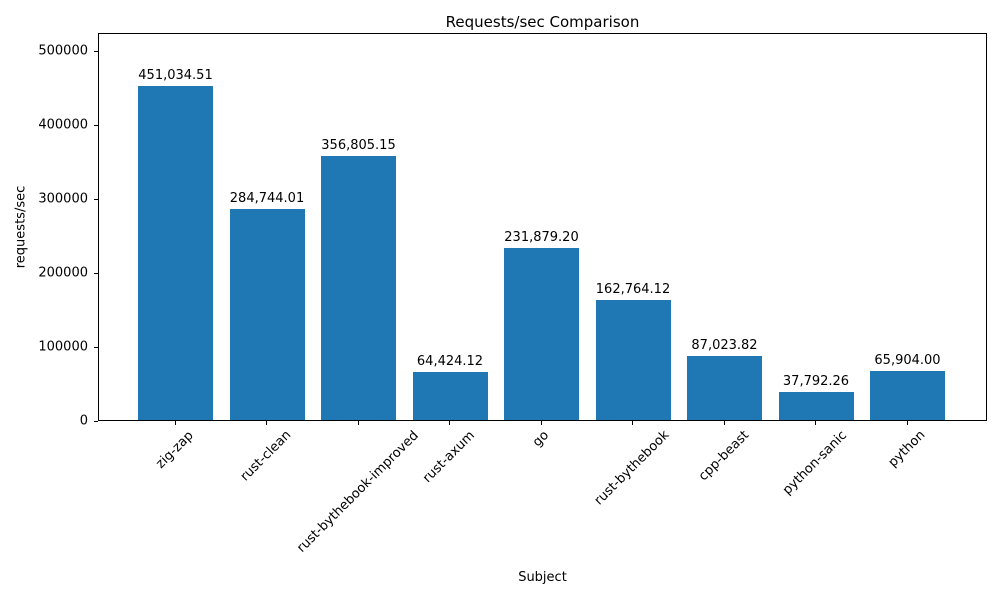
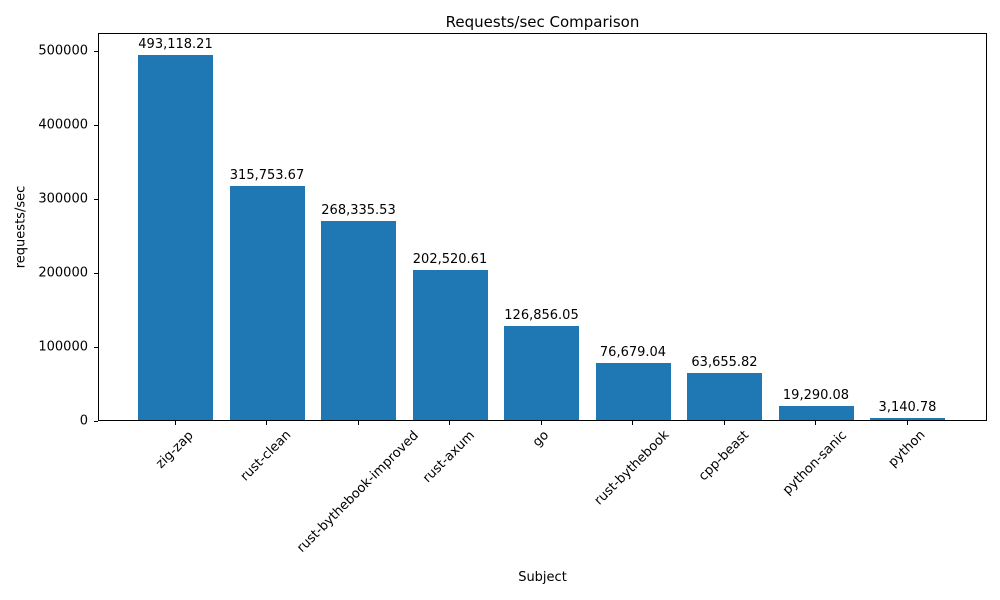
zig-zap: 451,034.51 -> 493,118.21
rust-clean: 284,744.01 -> 315,753.67
rust-bythebook-improved: 356,805.15 -> 268,335.53
rust-axum: 64,424.12 -> 202,520.61
go: 231,879.20 -> 126,856.05
rust-bythebook: 162,764.12 -> 76,679.04
cpp-beast: 87,023.82 -> 63,655.82
python-sanic: 37,792.26 -> 19,290.08
python: 65,904.00 -> 3,140.78
